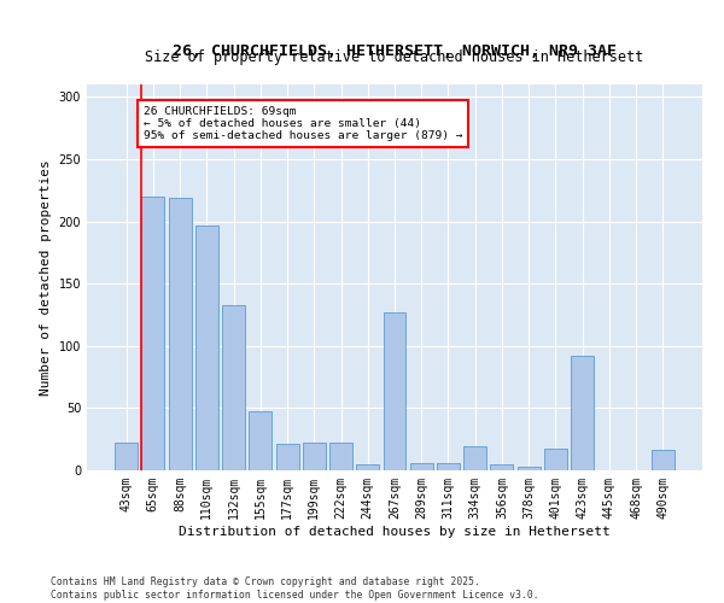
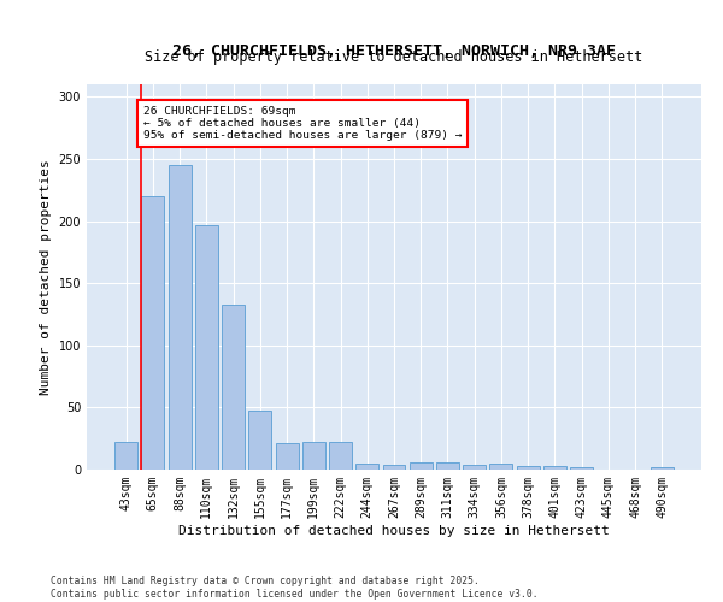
88sqm: 219 -> 245
267sqm: 127 -> 4
334sqm: 19 -> 4
401sqm: 17 -> 3
423sqm: 92 -> 2
490sqm: 16 -> 2
